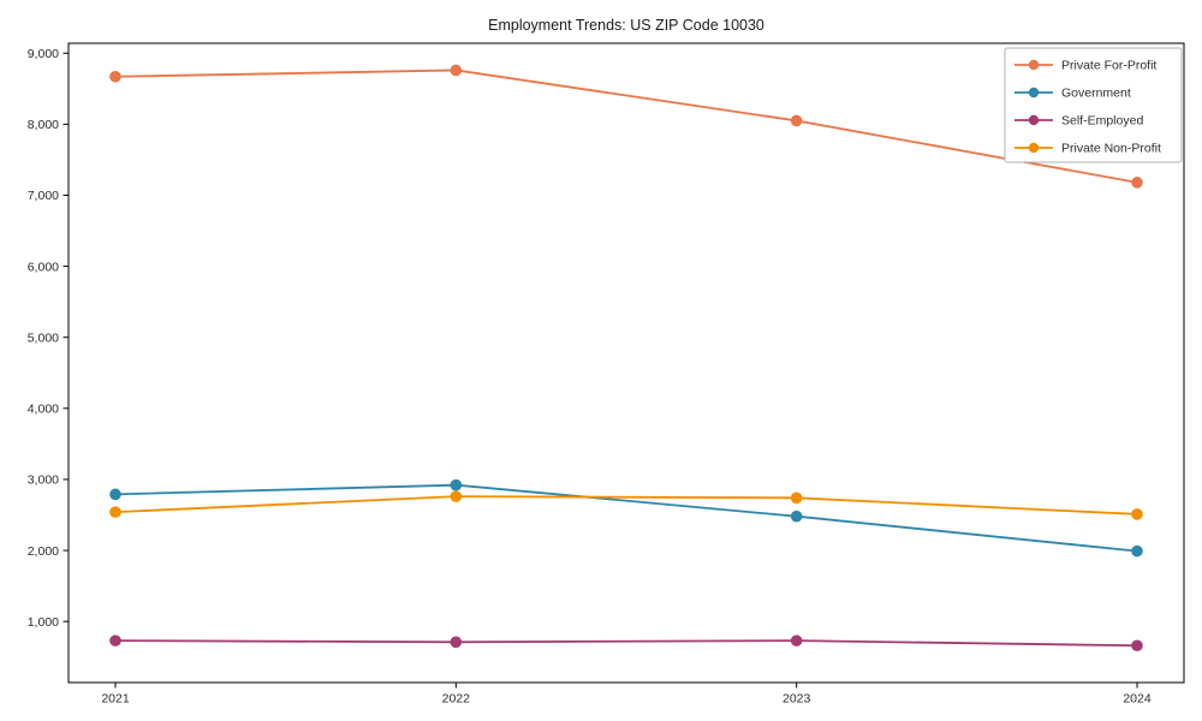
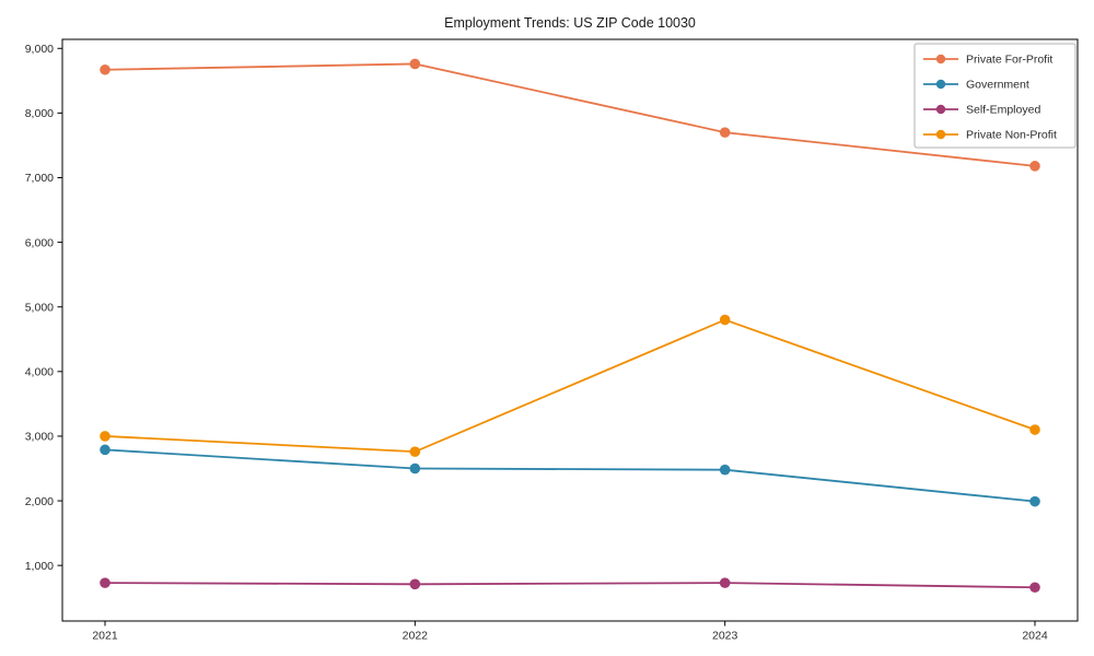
Private Non-Profit/2021: 2500 -> 3000
Government/2022: 2900 -> 2500
Private For-Profit/2023: 8000 -> 7700
Private Non-Profit/2023: 2700 -> 4800
Private Non-Profit/2024: 2500 -> 3100
